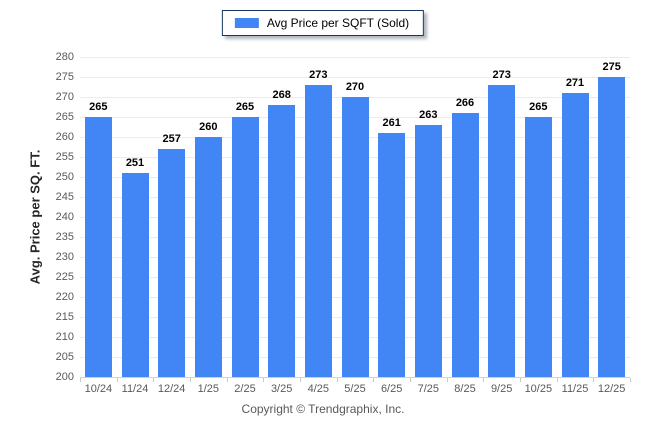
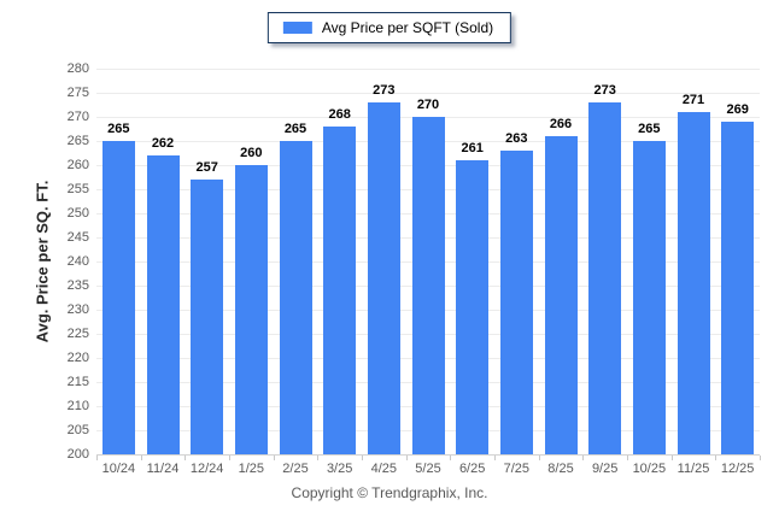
11/24: 251 -> 262
12/25: 275 -> 269
